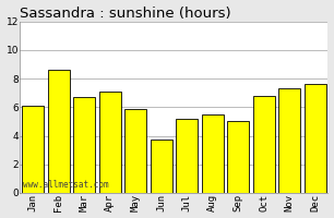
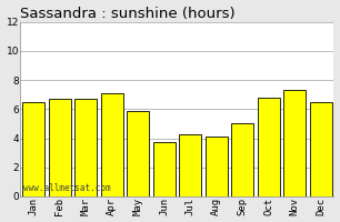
Jan: 6.1 -> 6.5
Feb: 8.6 -> 6.7
Jul: 5.2 -> 4.3
Aug: 5.5 -> 4.1
Dec: 7.6 -> 6.5
